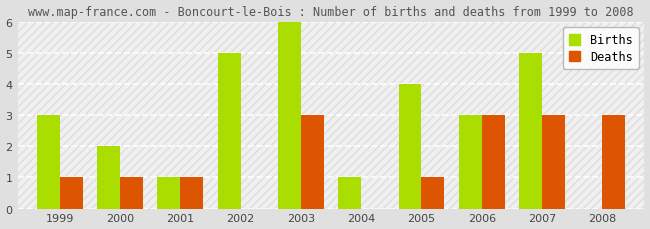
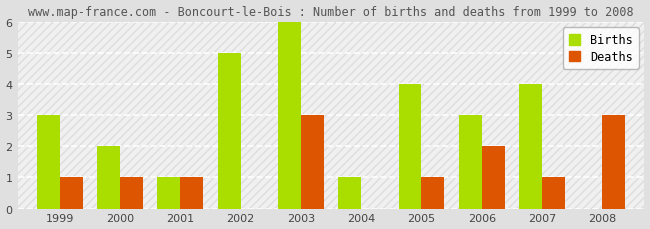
Deaths/2006: 3 -> 2
Births/2007: 5 -> 4
Deaths/2007: 3 -> 1
